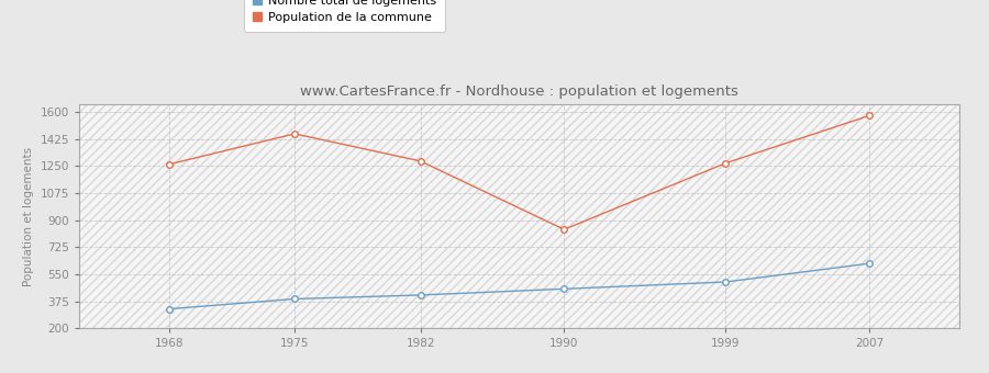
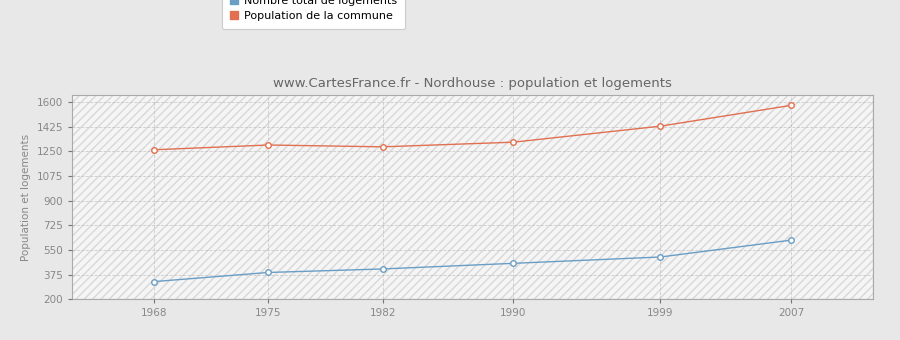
Population de la commune/1975: 1460 -> 1300
Population de la commune/1990: 840 -> 1320
Population de la commune/1999: 1270 -> 1430
